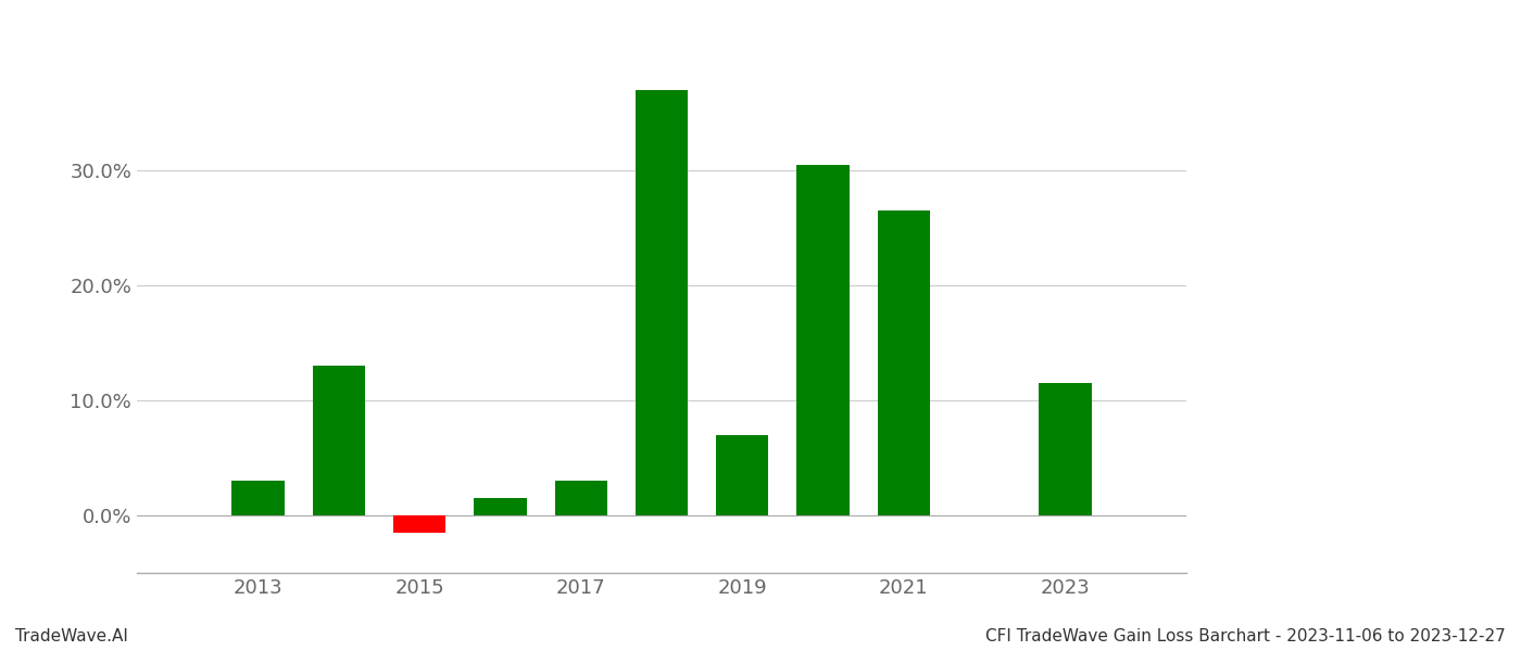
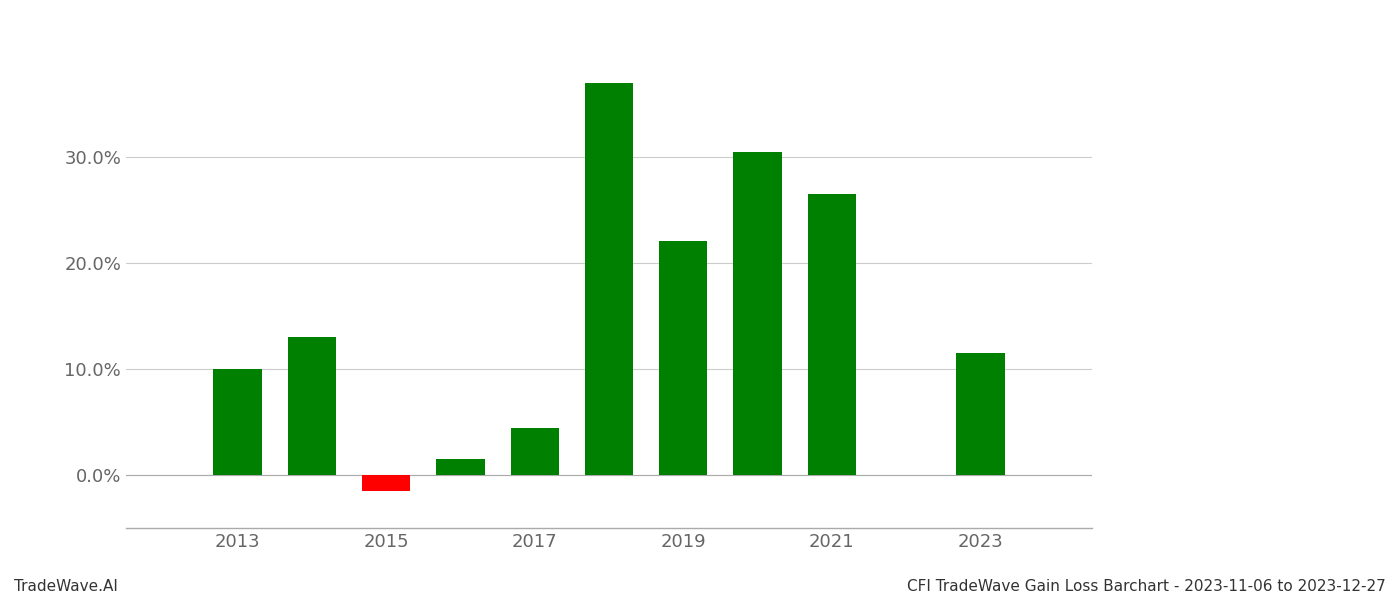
2013: 3.0% -> 10.0%
2017: 3.0% -> 4.4%
2019: 7.0% -> 22.1%
